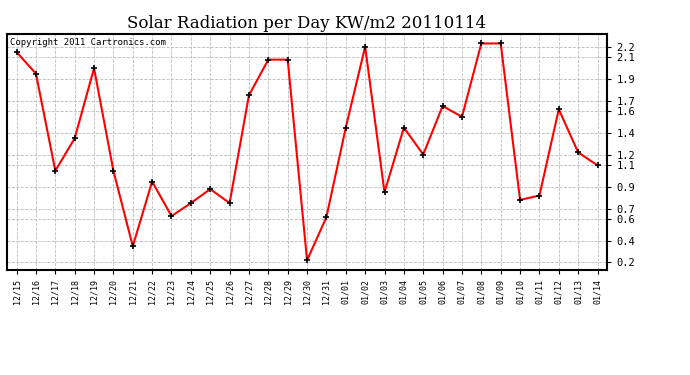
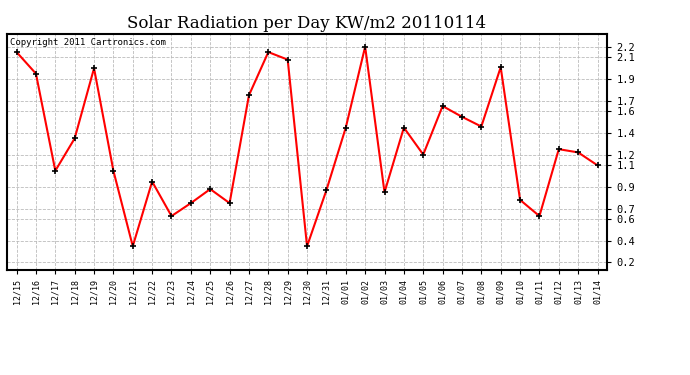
12/28: 2.08 -> 2.15
12/30: 0.22 -> 0.35
12/31: 0.62 -> 0.87
01/08: 2.23 -> 1.46
01/09: 2.23 -> 2.01
01/11: 0.82 -> 0.63
01/12: 1.62 -> 1.25
